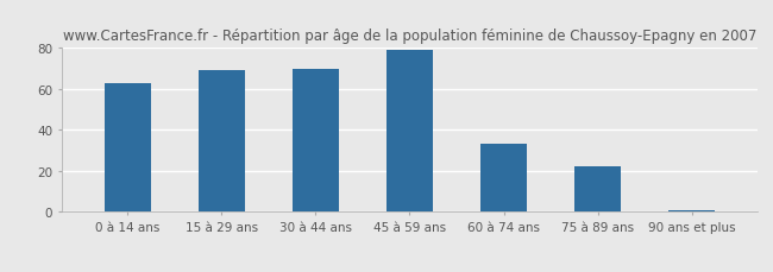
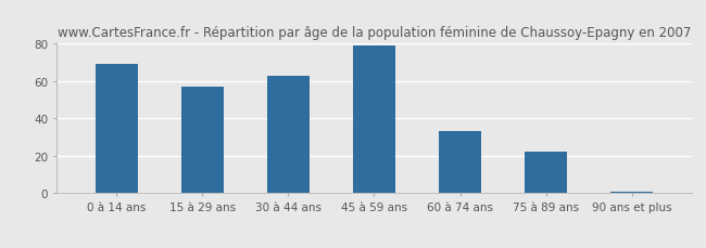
0 à 14 ans: 63 -> 69
15 à 29 ans: 69 -> 57
30 à 44 ans: 70 -> 63
